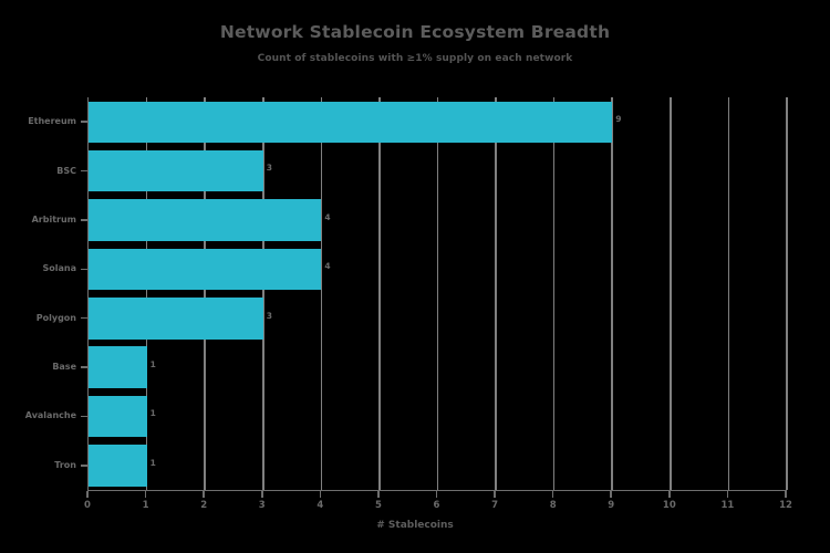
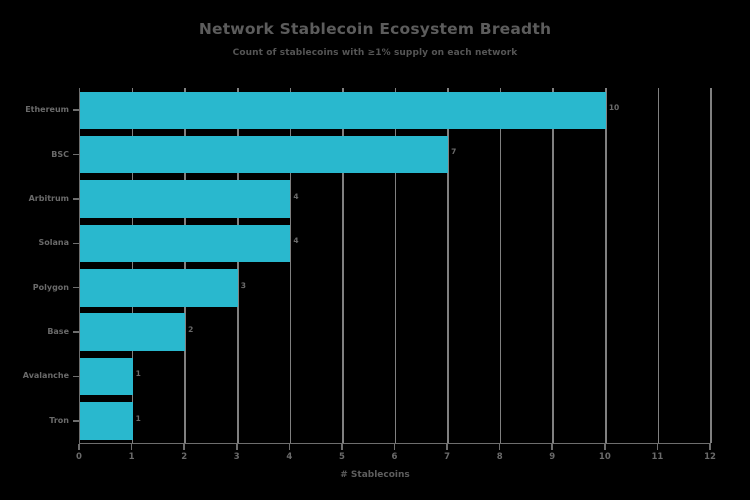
Ethereum: 9 -> 10
BSC: 3 -> 7
Base: 1 -> 2
